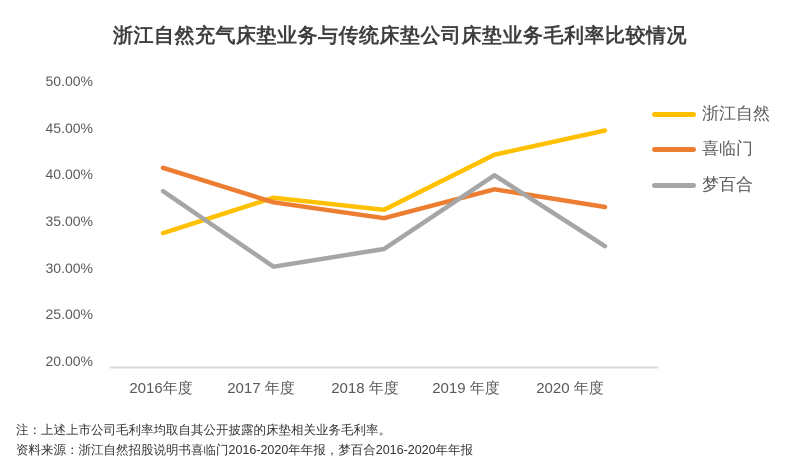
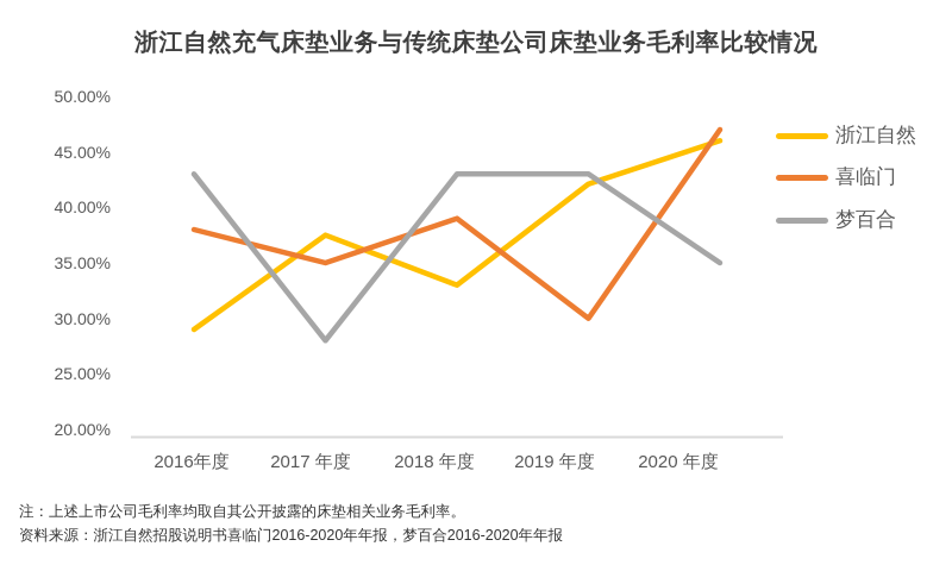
浙江自然/2016年度: 34% -> 29%
喜临门/2016年度: 41% -> 38%
梦百合/2016年度: 38% -> 43%
喜临门/2017 年度: 37% -> 35%
梦百合/2017 年度: 30% -> 28%
浙江自然/2018 年度: 36% -> 33%
喜临门/2018 年度: 35% -> 39%
梦百合/2018 年度: 32% -> 43%
喜临门/2019 年度: 38% -> 30%
梦百合/2019 年度: 40% -> 43%
浙江自然/2020 年度: 45% -> 46%
喜临门/2020 年度: 36% -> 47%
梦百合/2020 年度: 32% -> 35%
